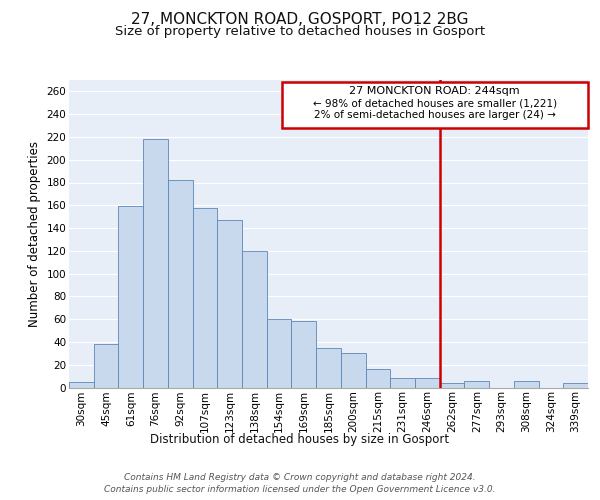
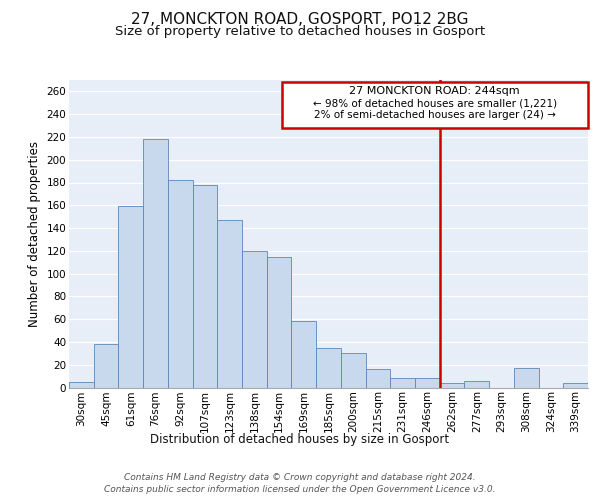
107sqm: 158 -> 178
154sqm: 60 -> 115
308sqm: 6 -> 17
